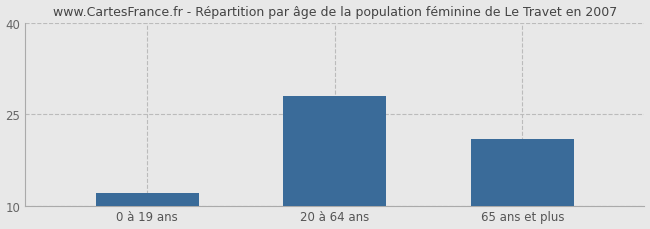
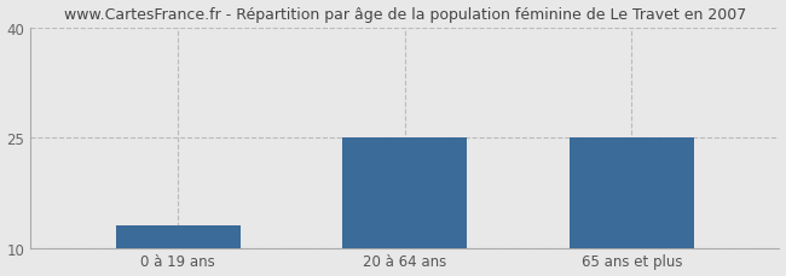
0 à 19 ans: 12 -> 13
20 à 64 ans: 28 -> 25
65 ans et plus: 21 -> 25
